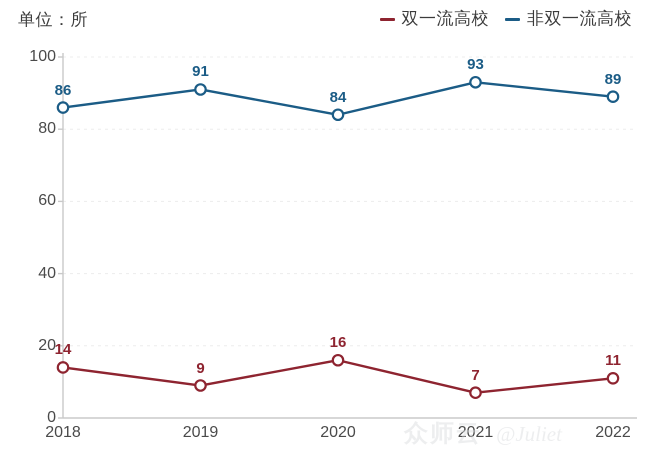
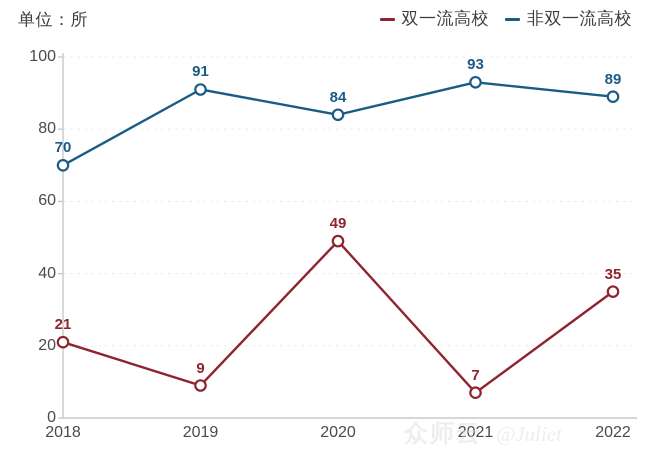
双一流高校/2018: 14 -> 21
非双一流高校/2018: 86 -> 70
双一流高校/2020: 16 -> 49
双一流高校/2022: 11 -> 35
